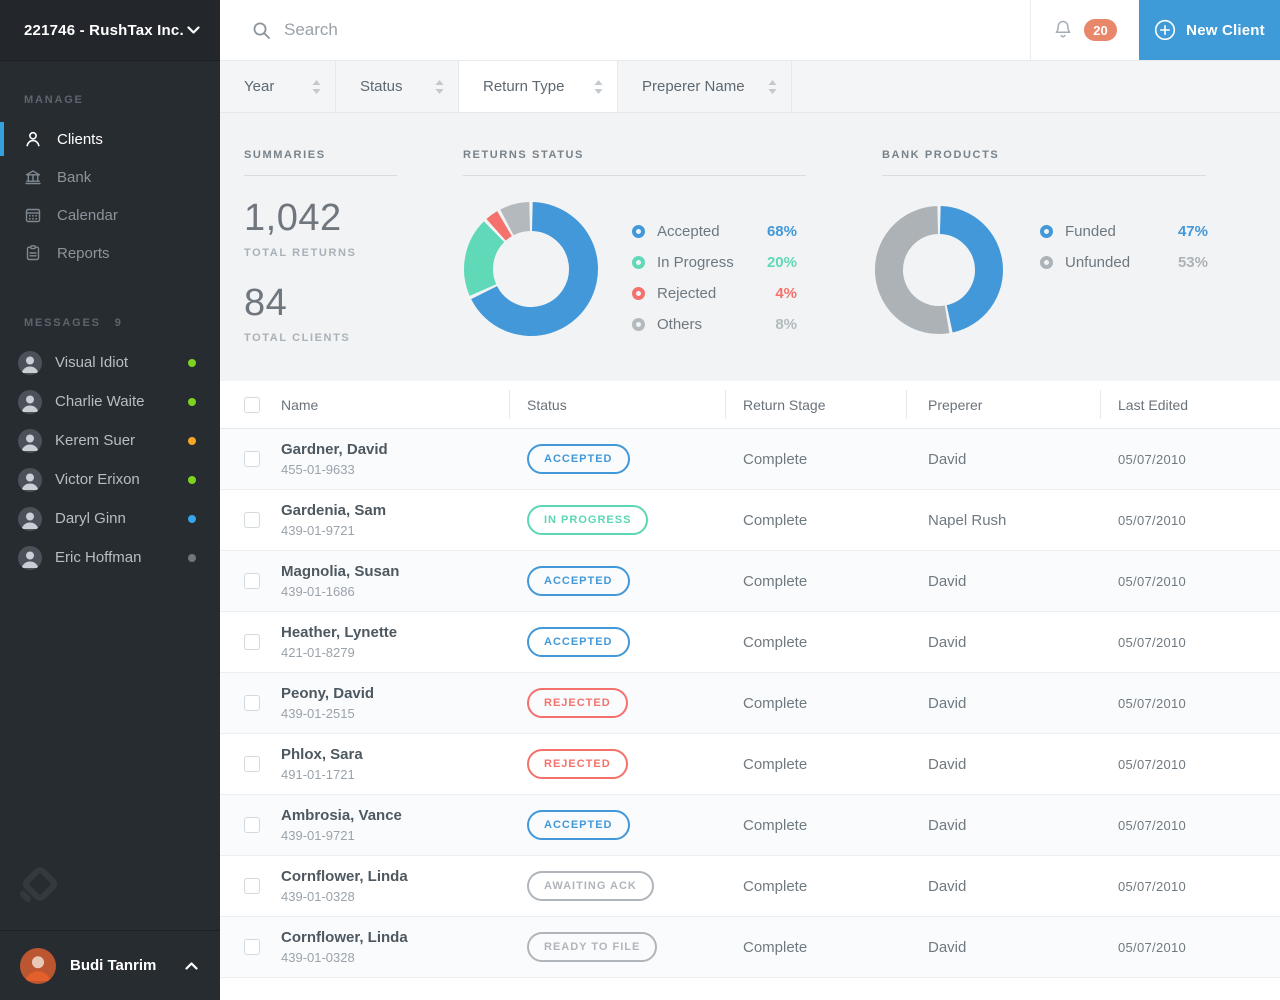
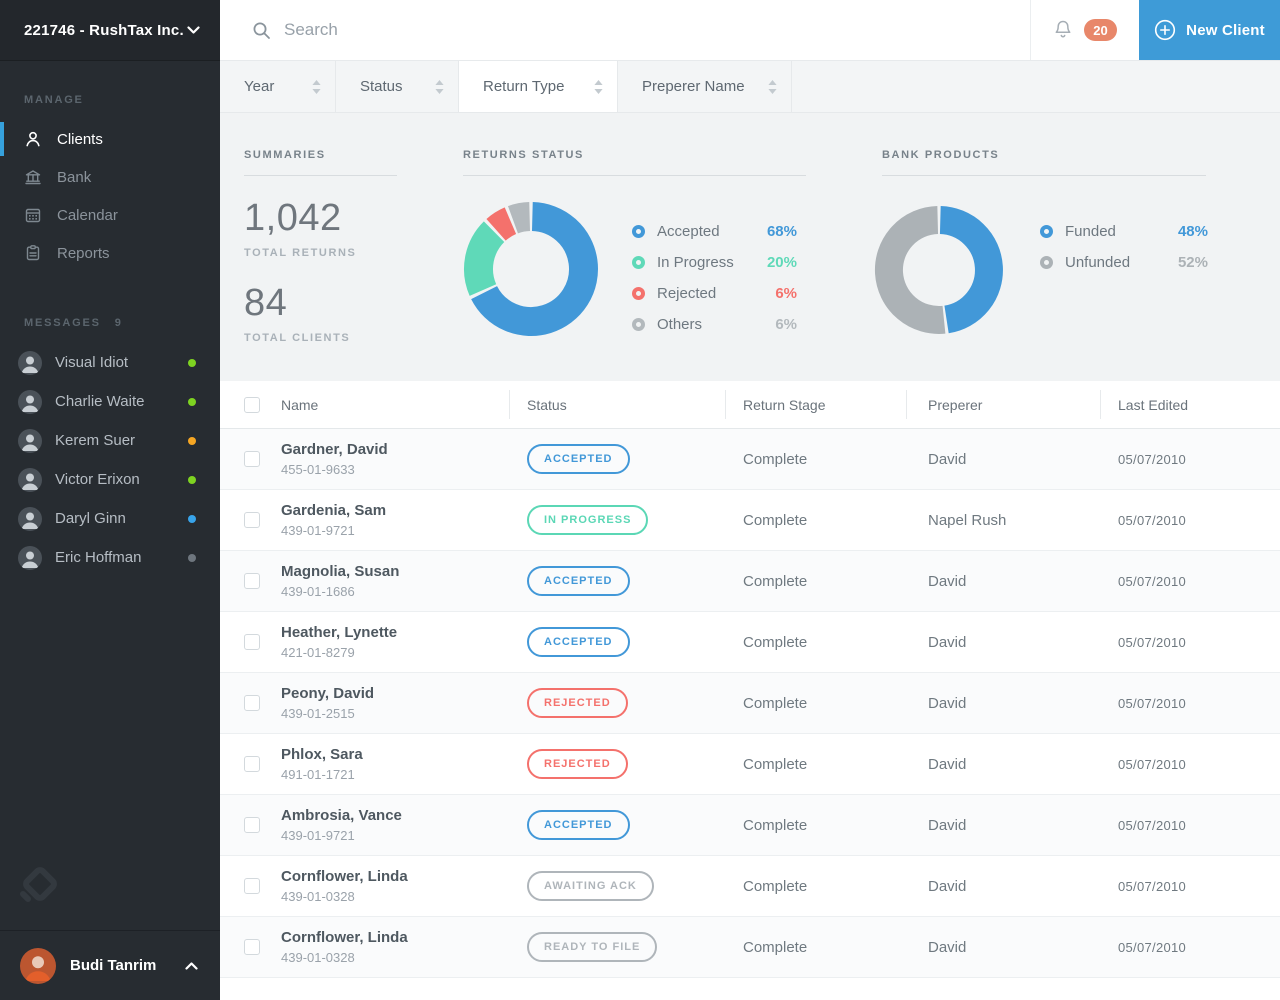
RETURNS STATUS/Rejected: 4% -> 6%
RETURNS STATUS/Others: 8% -> 6%
BANK PRODUCTS/Funded: 47% -> 48%
BANK PRODUCTS/Unfunded: 53% -> 52%
